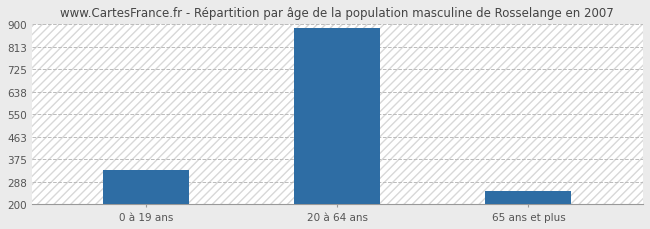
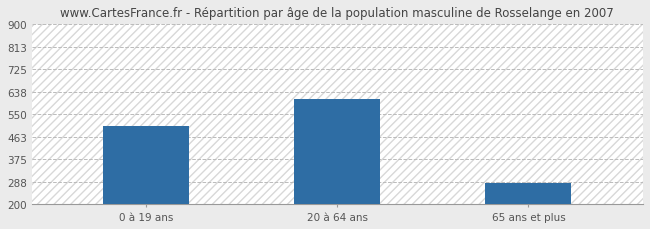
0 à 19 ans: 335 -> 505
20 à 64 ans: 886 -> 610
65 ans et plus: 252 -> 285
